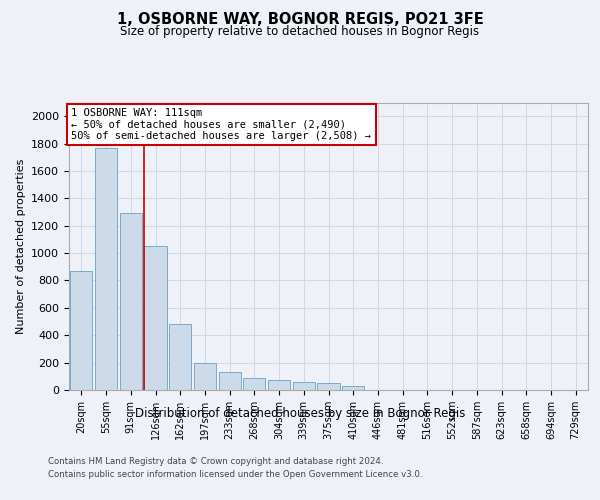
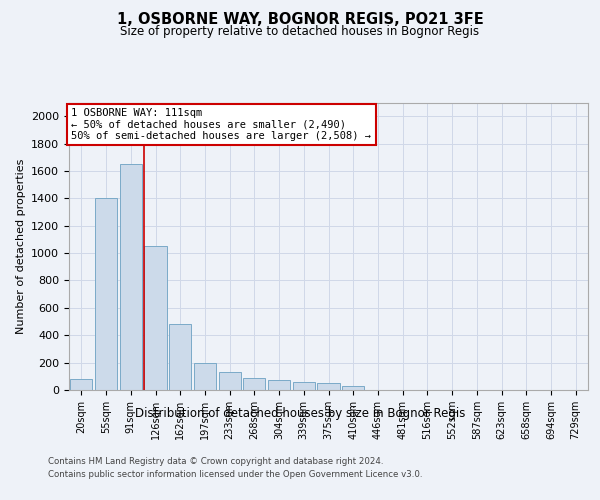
20sqm: 870 -> 80
55sqm: 1770 -> 1400
91sqm: 1290 -> 1650
